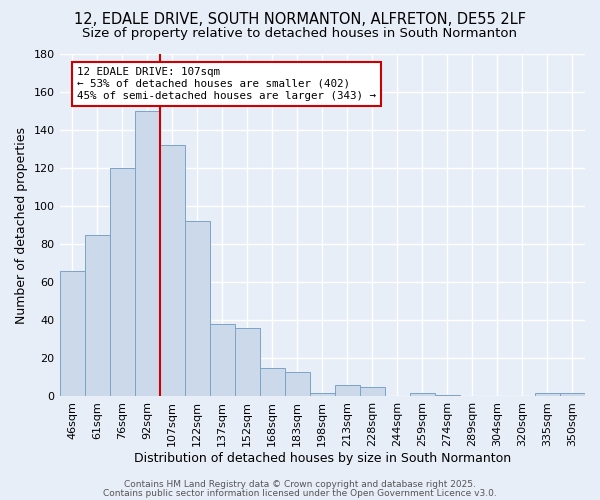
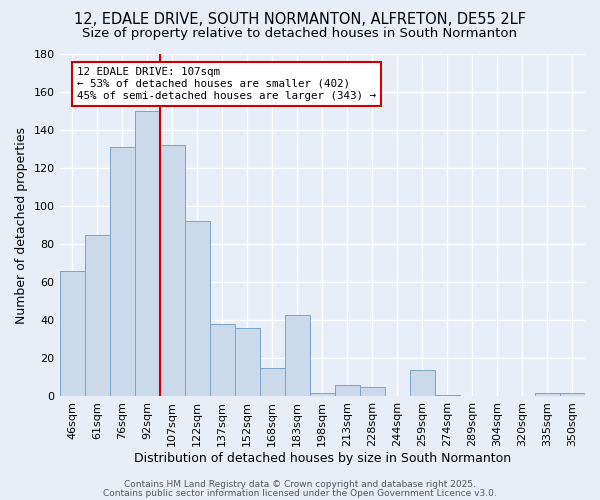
76sqm: 120 -> 131
183sqm: 13 -> 43
259sqm: 2 -> 14
